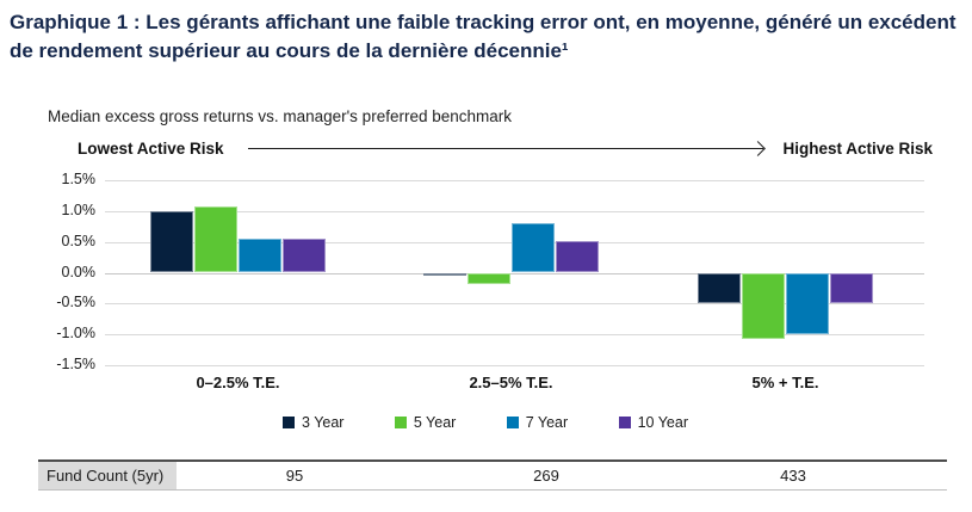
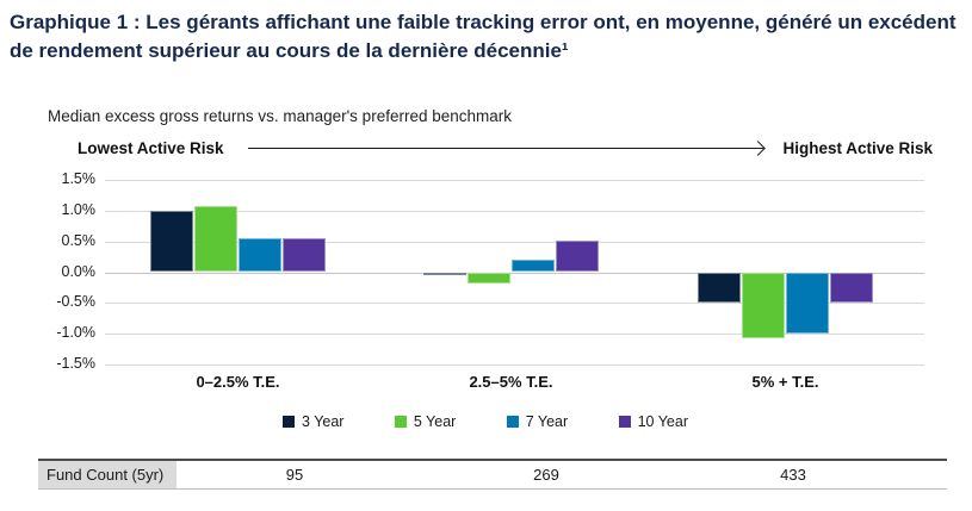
7 Year/2.5–5% T.E.: 0.8% -> 0.2%
